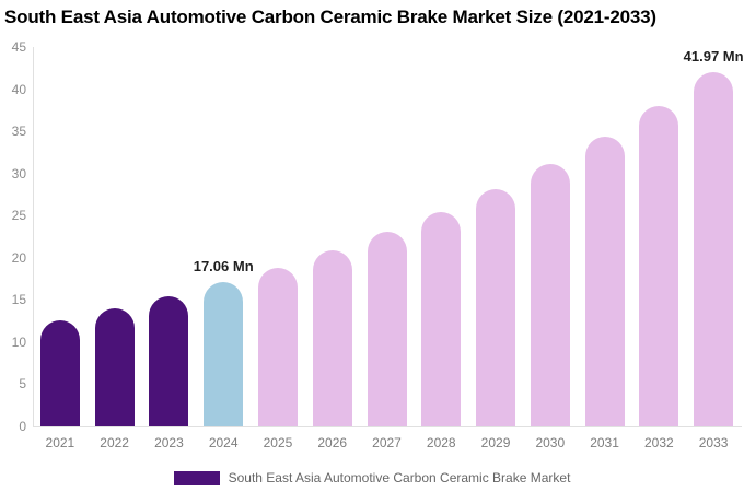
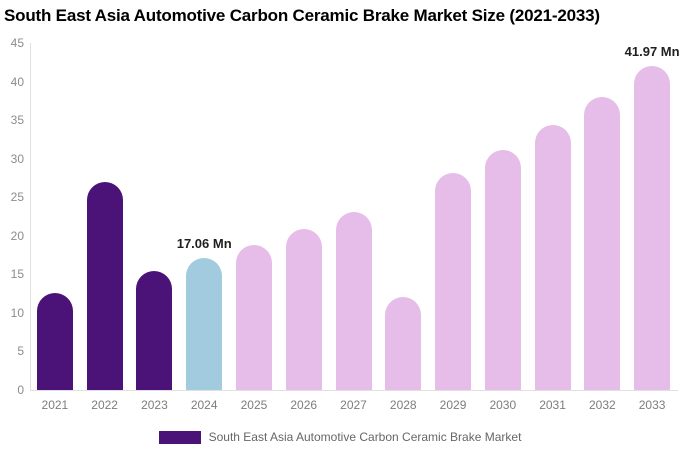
2022: 14 -> 27
2028: 25 -> 12
